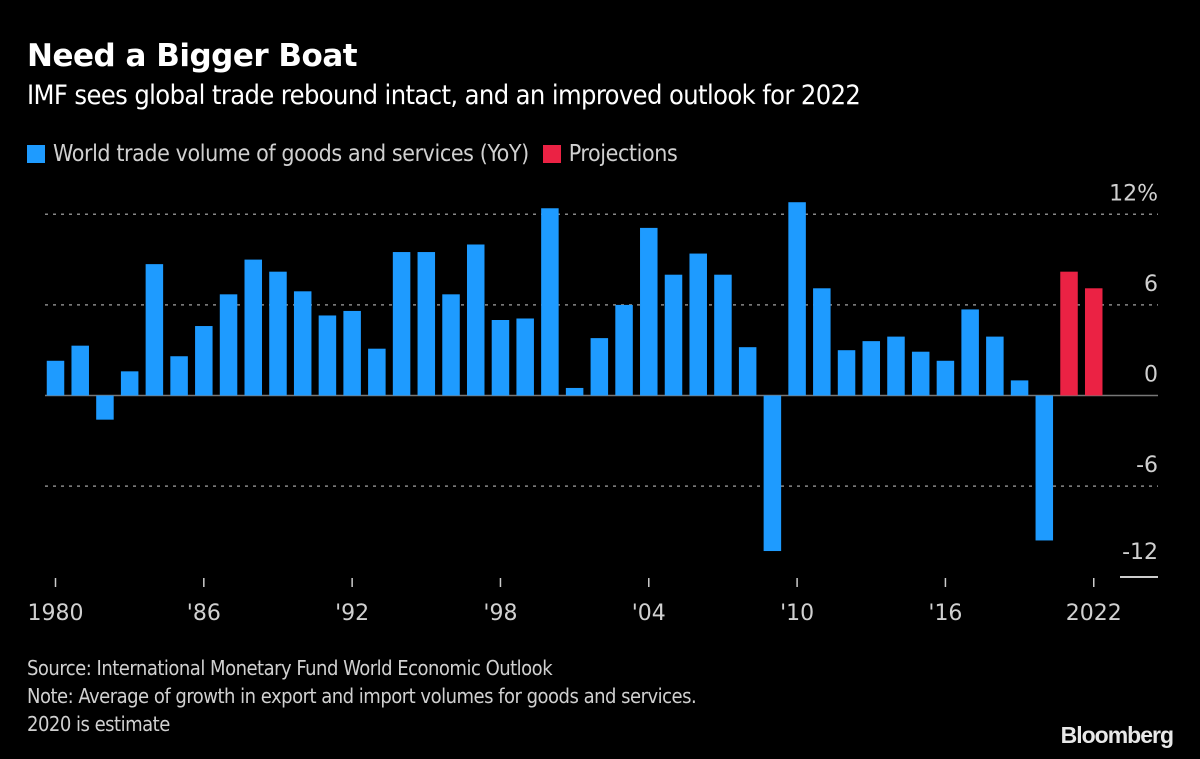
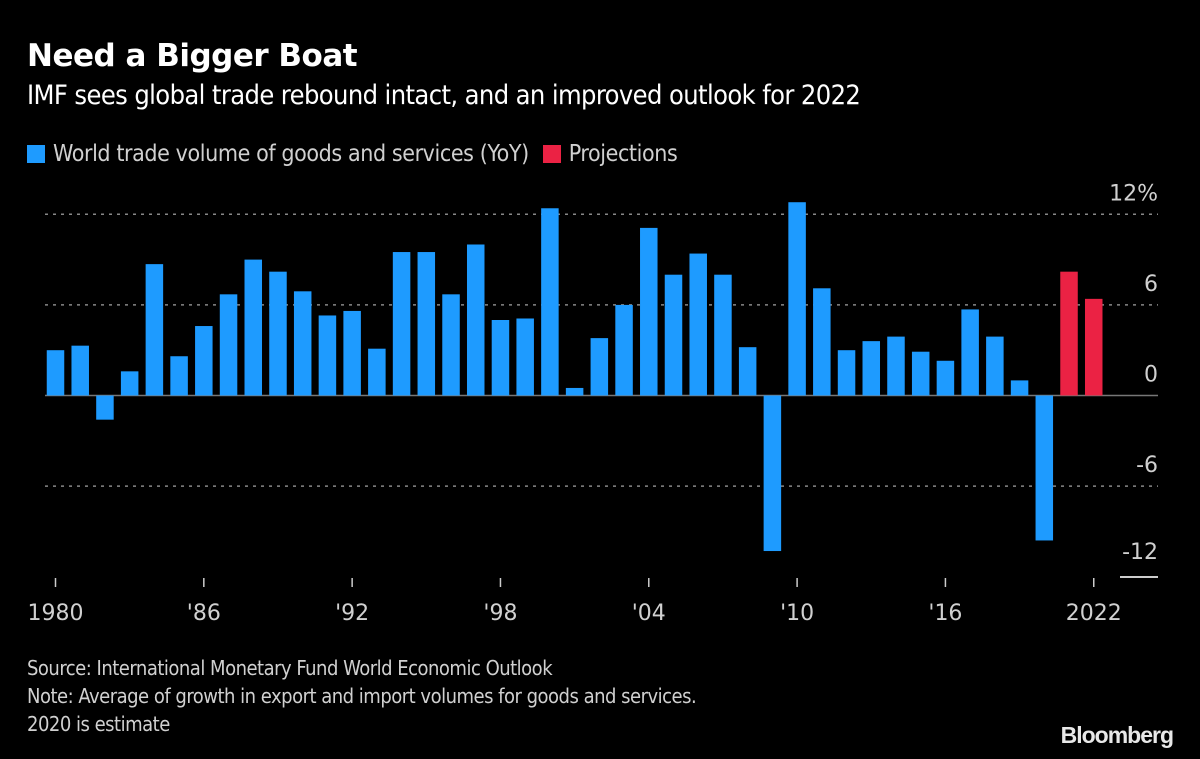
World trade volume of goods and services (YoY)/1980: 2.3% -> 3.0%
Projections/2022: 7.1% -> 6.4%
